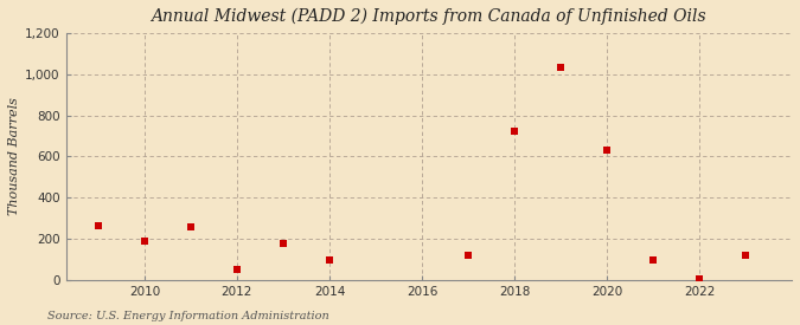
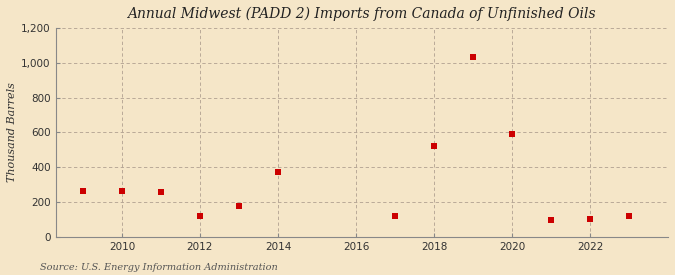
2010: 190 -> 260
2012: 50 -> 120
2014: 100 -> 370
2018: 720 -> 520
2020: 630 -> 590
2022: 0 -> 100
